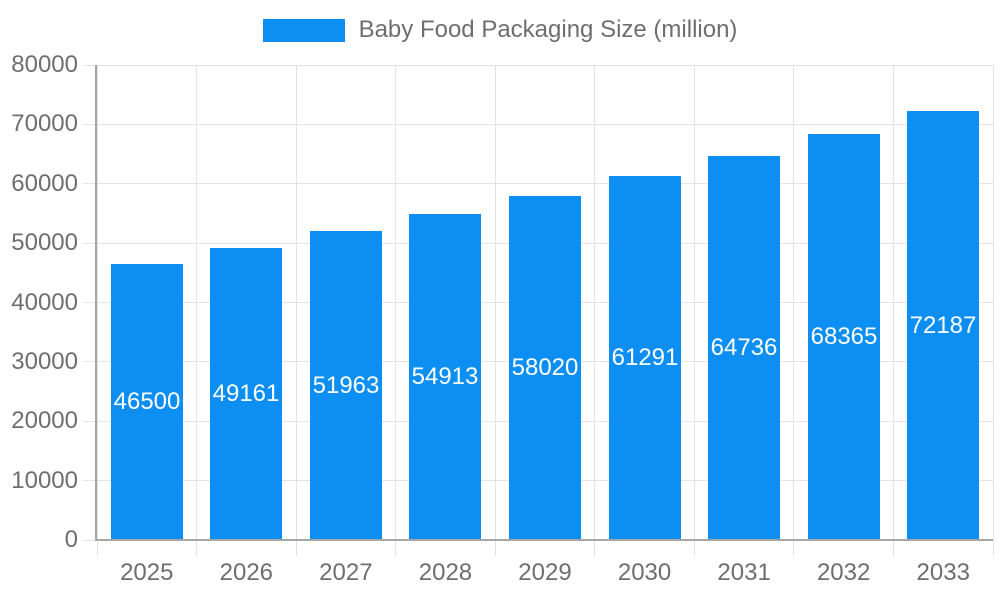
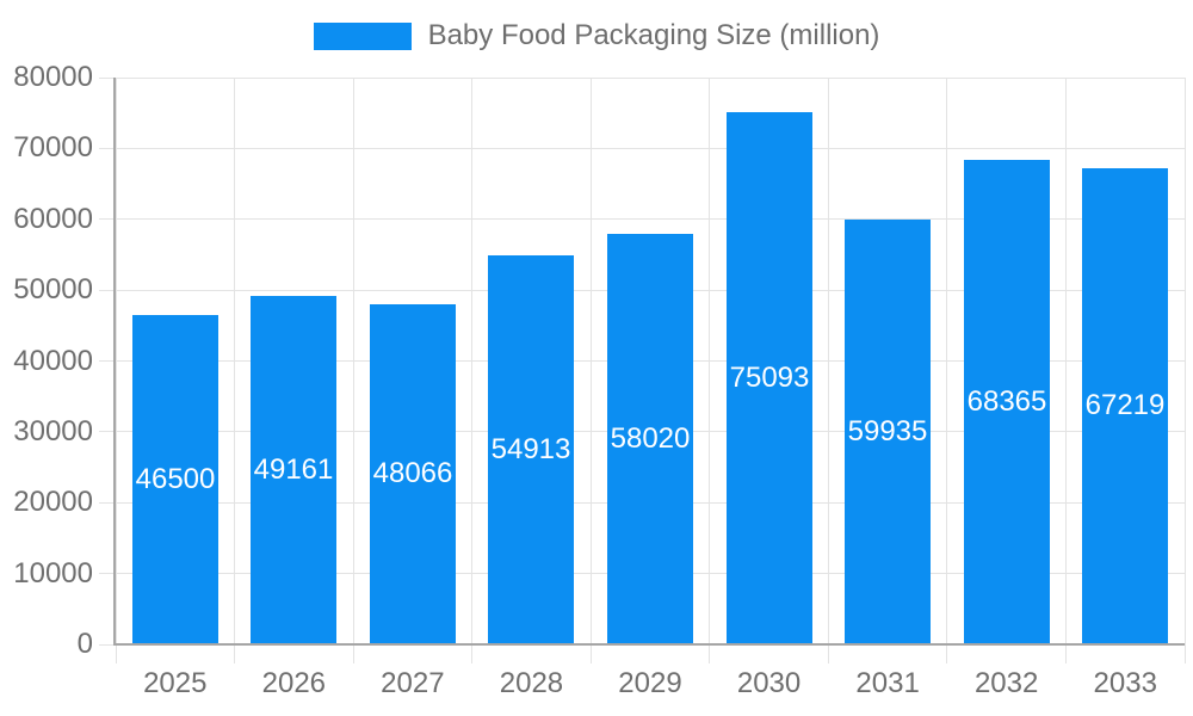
2027: 51963 -> 48066
2030: 61291 -> 75093
2031: 64736 -> 59935
2033: 72187 -> 67219
